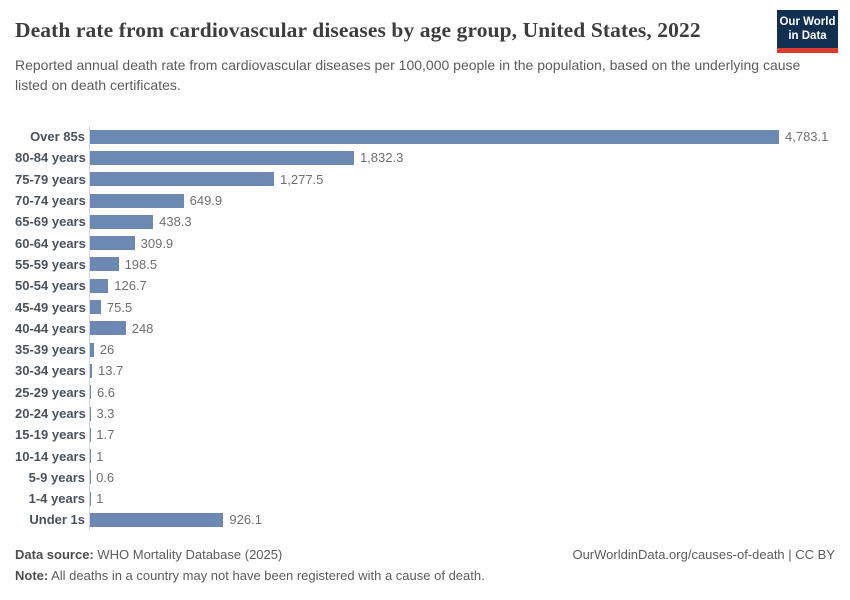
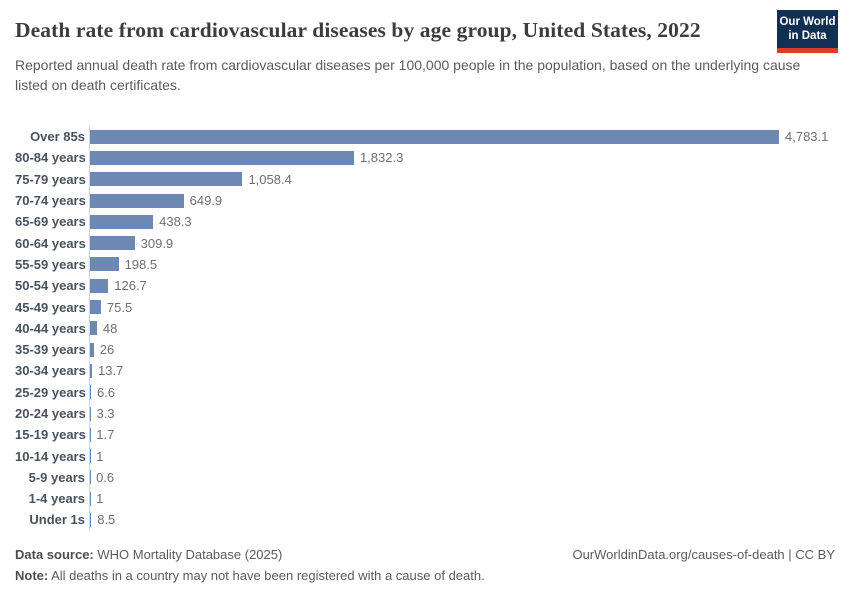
75-79 years: 1,277.5 -> 1,058.4
40-44 years: 248 -> 48
Under 1s: 926.1 -> 8.5
